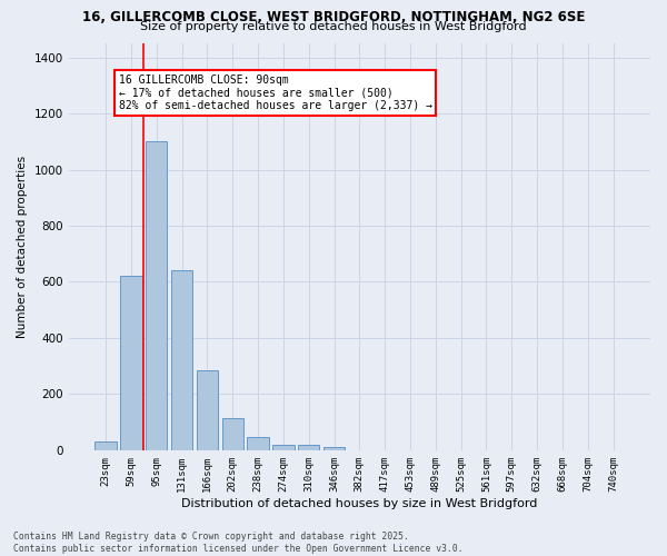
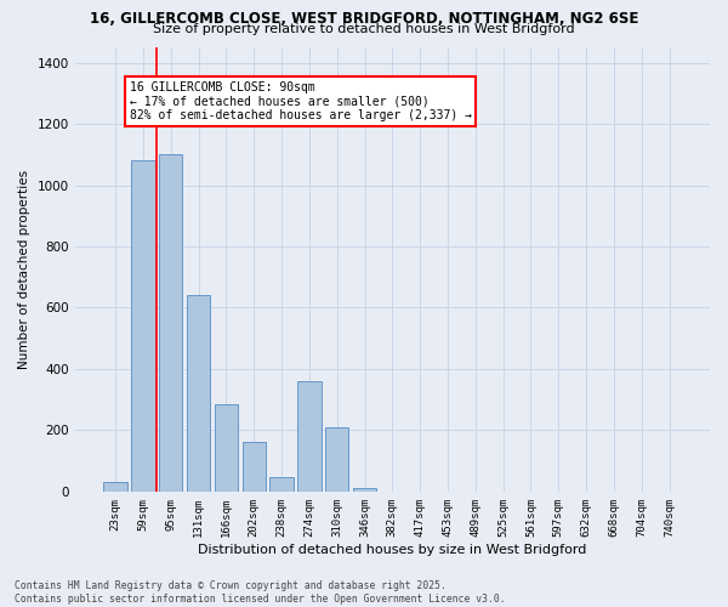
59sqm: 620 -> 1080
202sqm: 115 -> 160
274sqm: 20 -> 360
310sqm: 20 -> 210
